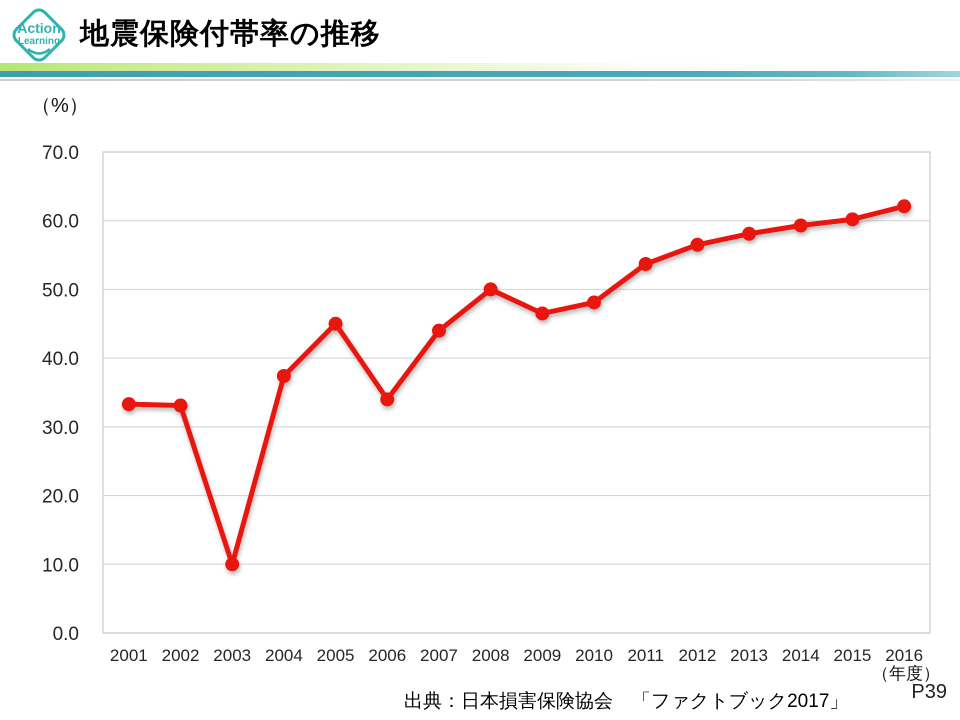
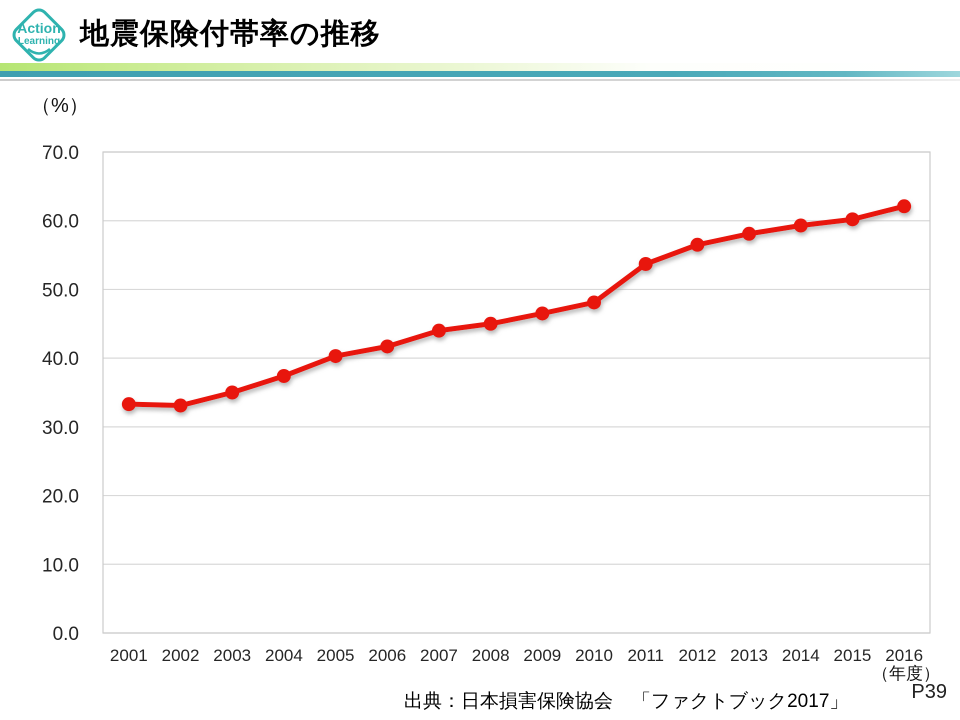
2003: 10 -> 35
2005: 45 -> 40
2006: 34 -> 42
2008: 50 -> 45
